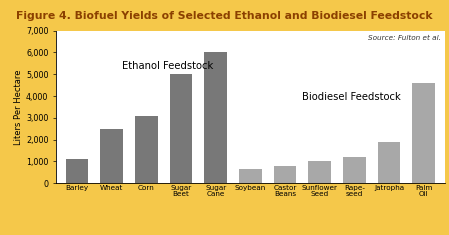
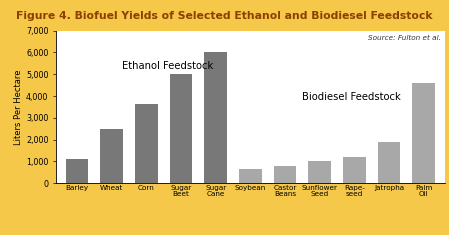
Corn: 3,100 -> 3,650
